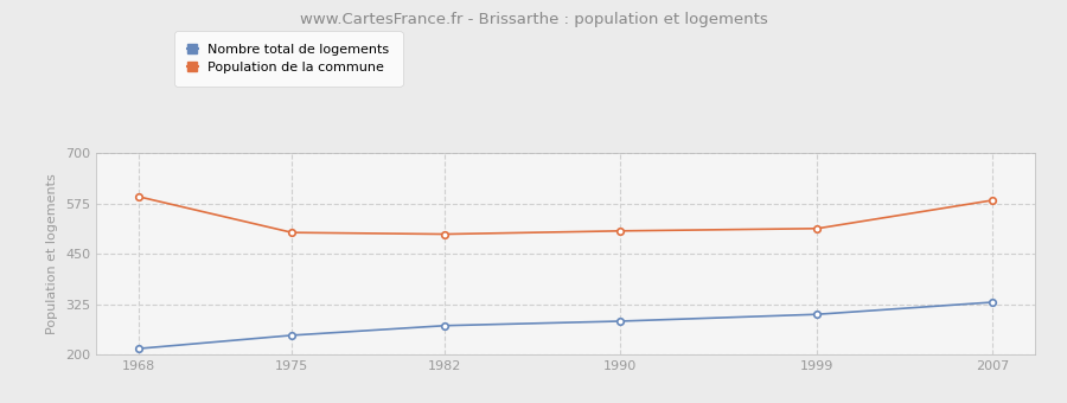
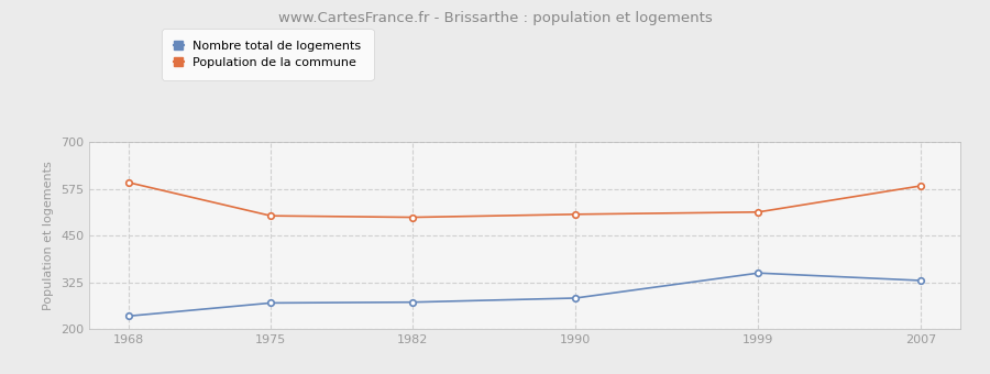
Nombre total de logements/1968: 215 -> 235
Nombre total de logements/1975: 248 -> 270
Nombre total de logements/1999: 300 -> 350
